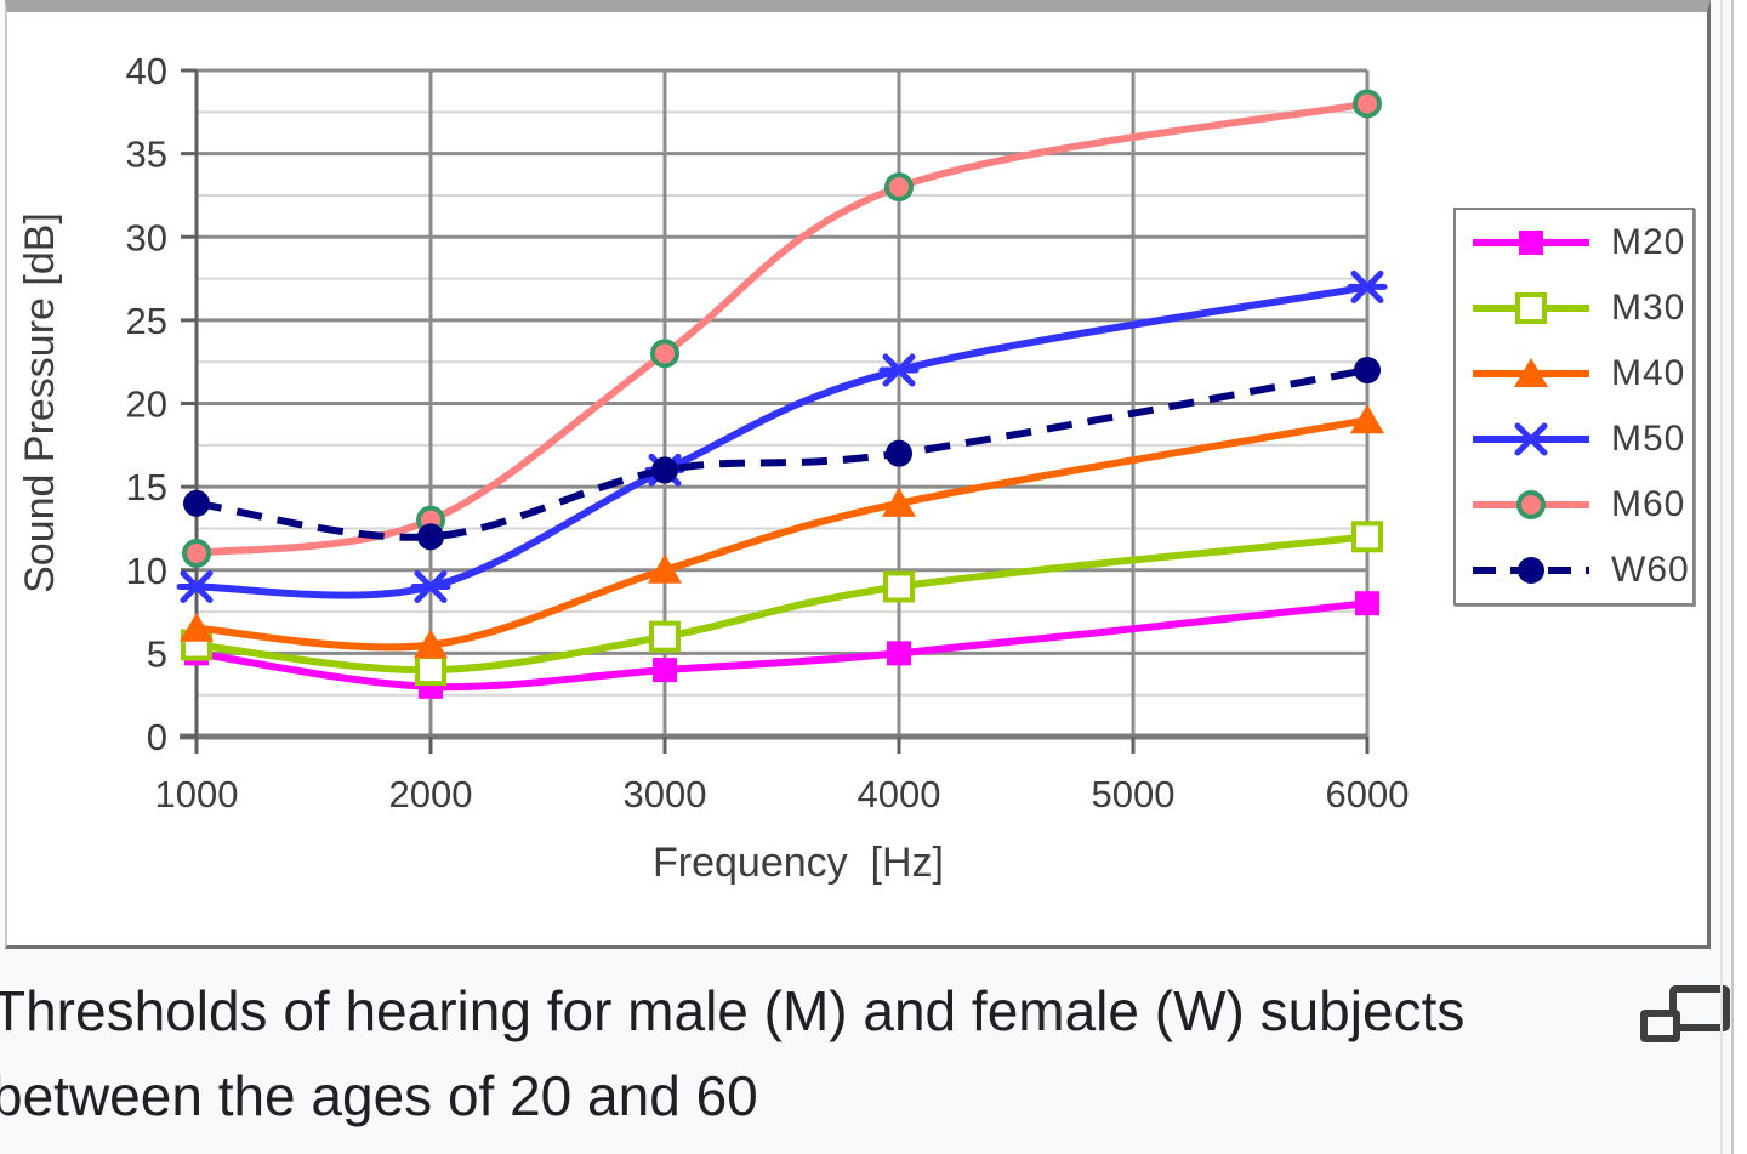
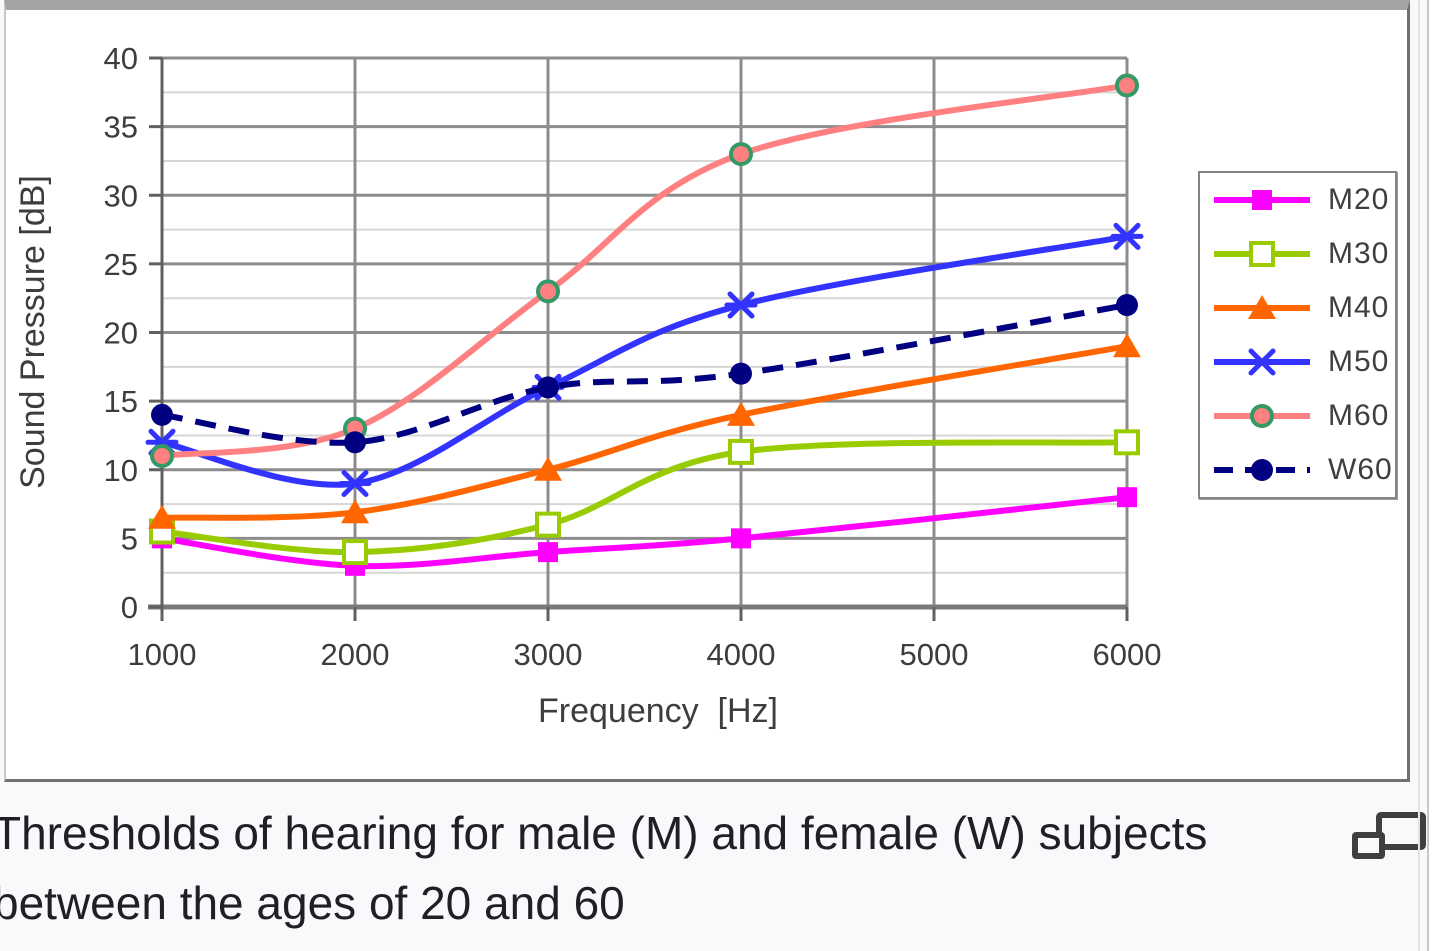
M50/1000: 9 -> 12
M40/2000: 5.5 -> 6.9
M30/4000: 9.0 -> 11.3
